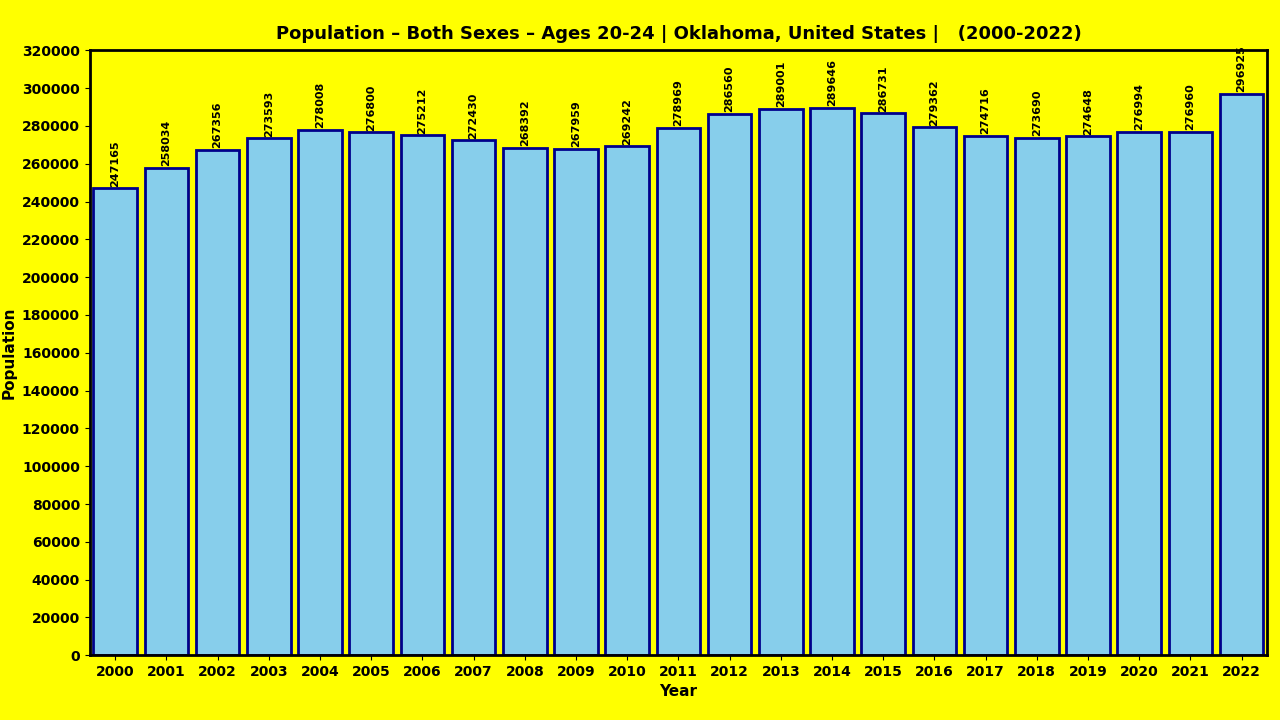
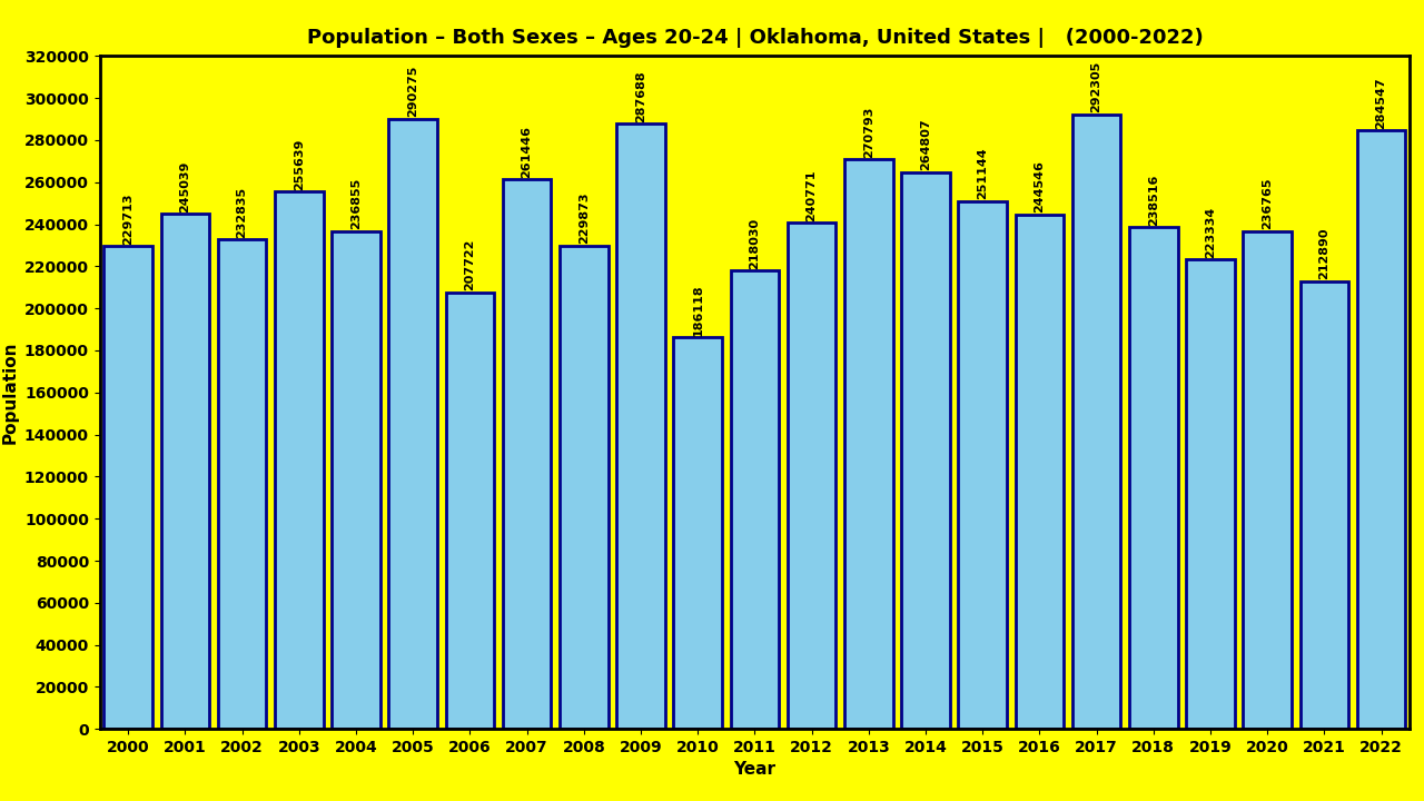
2000: 247165 -> 229713
2001: 258034 -> 245039
2002: 267356 -> 232835
2003: 273593 -> 255639
2004: 278008 -> 236855
2005: 276800 -> 290275
2006: 275212 -> 207722
2007: 272430 -> 261446
2008: 268392 -> 229873
2009: 267959 -> 287688
2010: 269242 -> 186118
2011: 278969 -> 218030
2012: 286560 -> 240771
2013: 289001 -> 270793
2014: 289646 -> 264807
2015: 286731 -> 251144
2016: 279362 -> 244546
2017: 274716 -> 292305
2018: 273690 -> 238516
2019: 274648 -> 223334
2020: 276994 -> 236765
2021: 276960 -> 212890
2022: 296925 -> 284547
